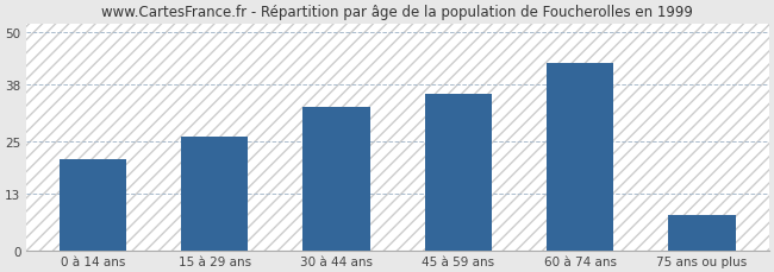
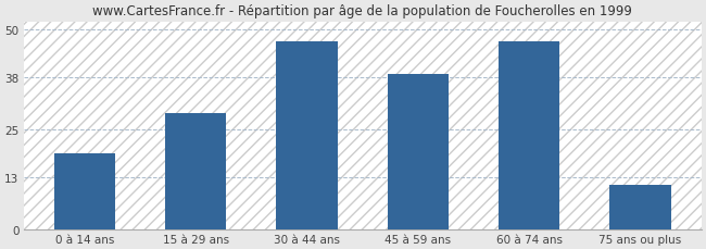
0 à 14 ans: 21 -> 19
15 à 29 ans: 26 -> 29
30 à 44 ans: 33 -> 47
45 à 59 ans: 36 -> 39
60 à 74 ans: 43 -> 47
75 ans ou plus: 8 -> 11
